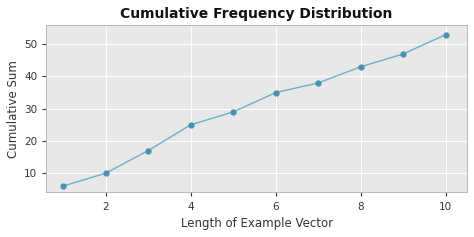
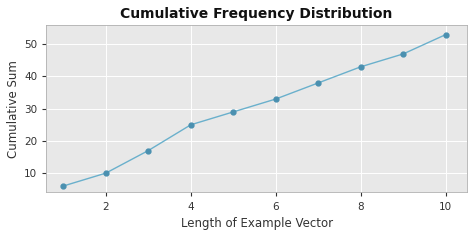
6: 35 -> 33
